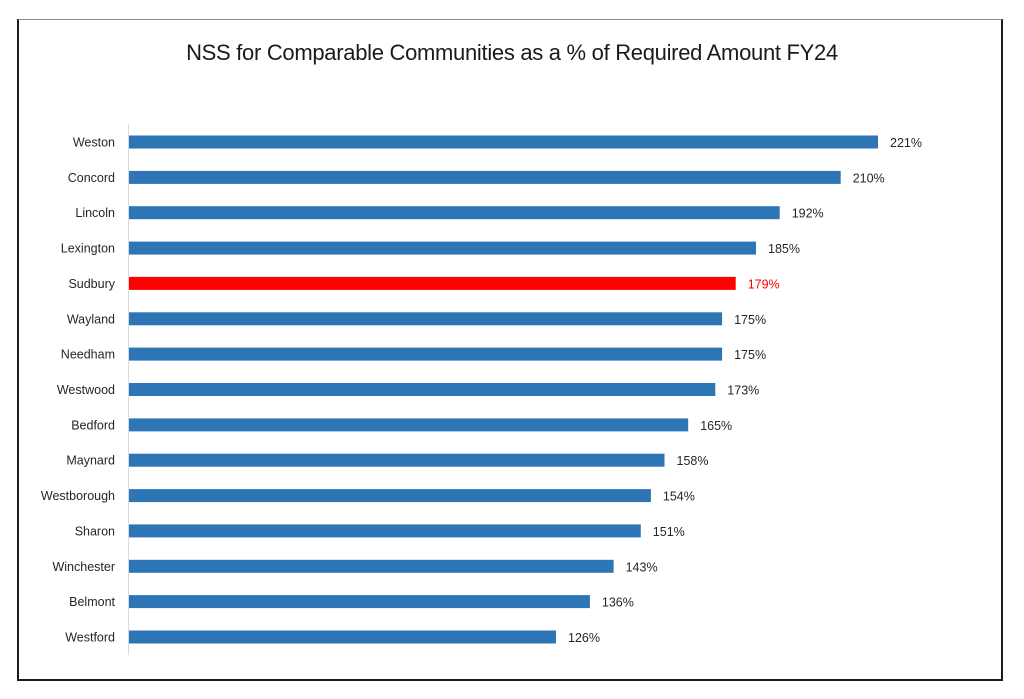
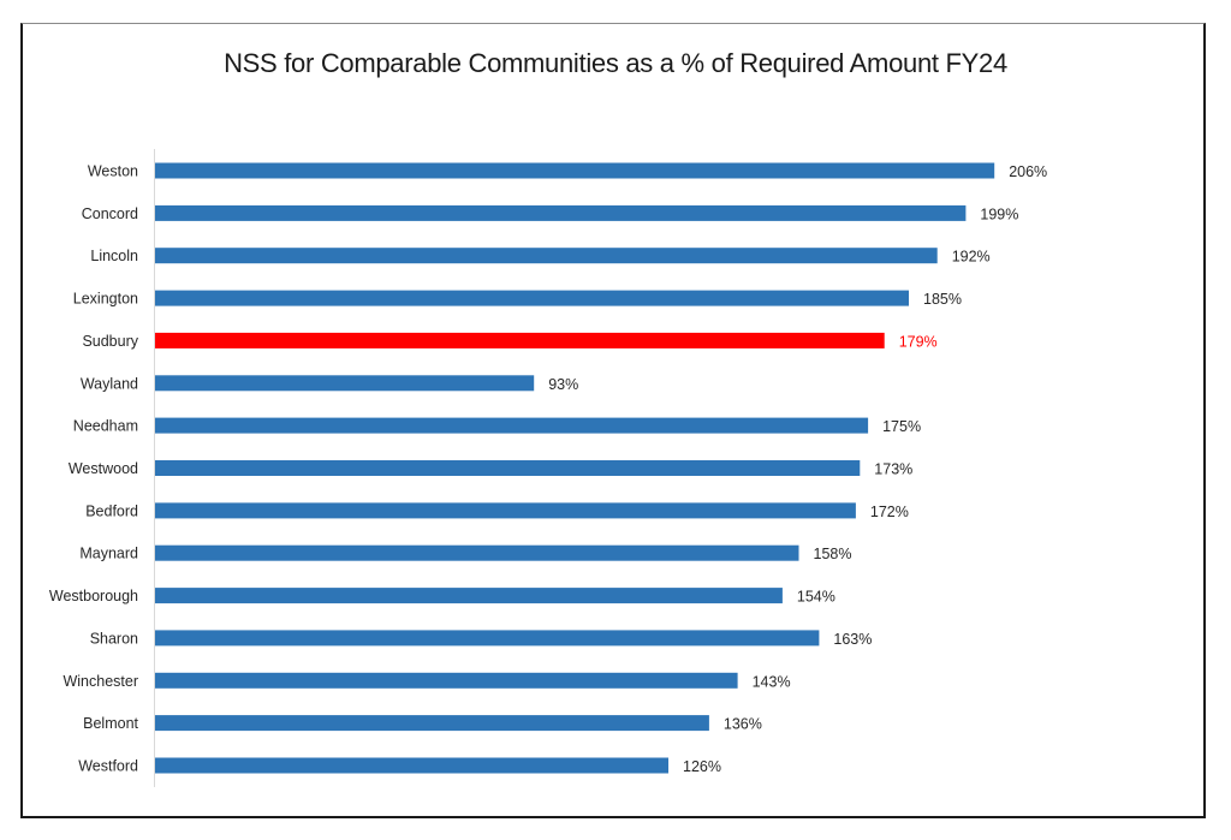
Weston: 221% -> 206%
Concord: 210% -> 199%
Wayland: 175% -> 93%
Bedford: 165% -> 172%
Sharon: 151% -> 163%
